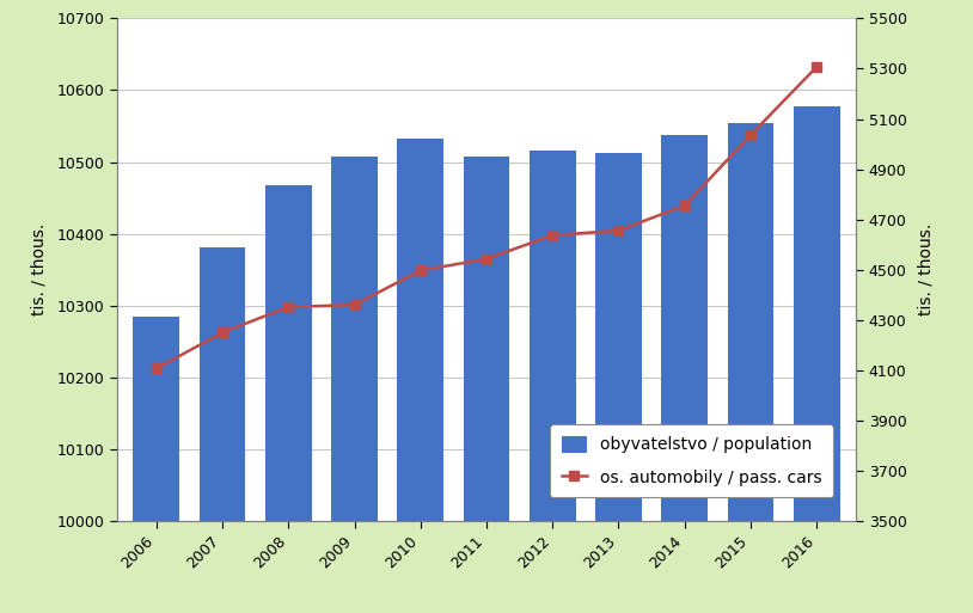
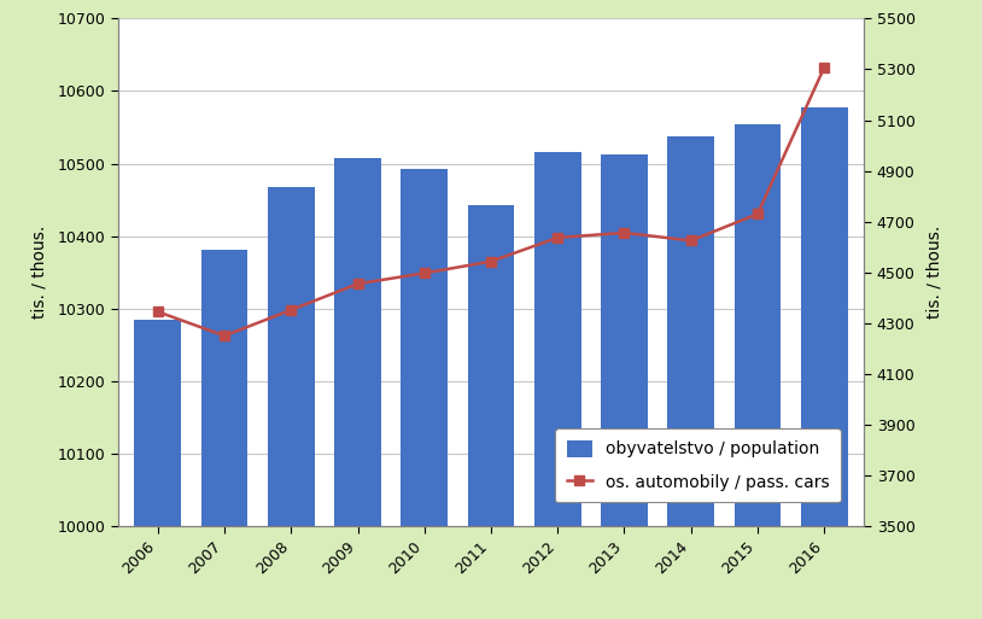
os. automobily / pass. cars/2006: 4107 -> 4345
os. automobily / pass. cars/2009: 4360 -> 4455
obyvatelstvo / population/2010: 10533 -> 10492
obyvatelstvo / population/2011: 10507 -> 10442
os. automobily / pass. cars/2014: 4755 -> 4625
os. automobily / pass. cars/2015: 5036 -> 4730
